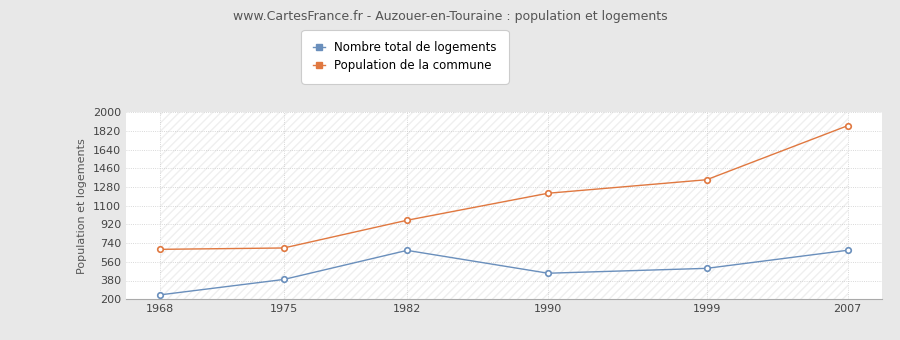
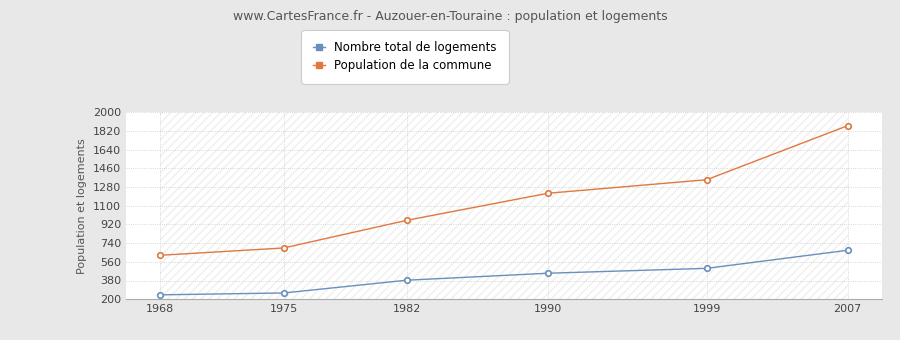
Population de la commune/1968: 680 -> 620
Nombre total de logements/1975: 390 -> 260
Nombre total de logements/1982: 670 -> 380
